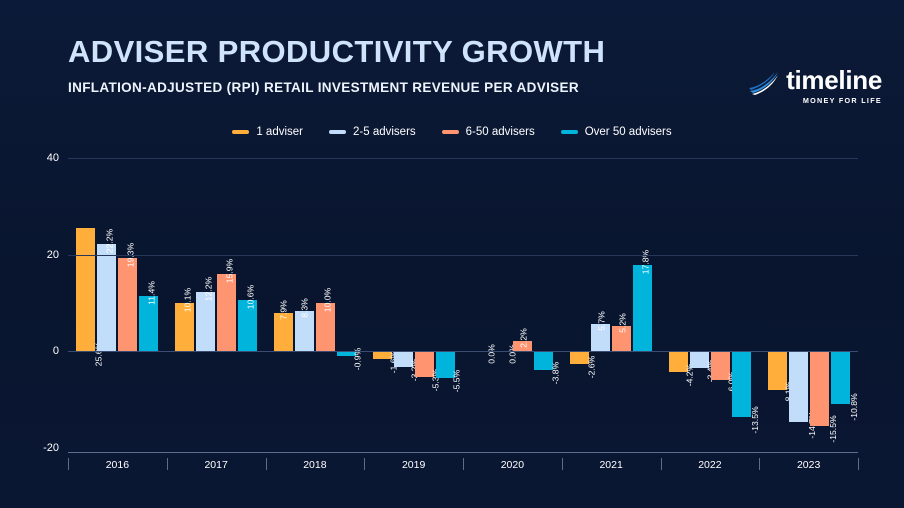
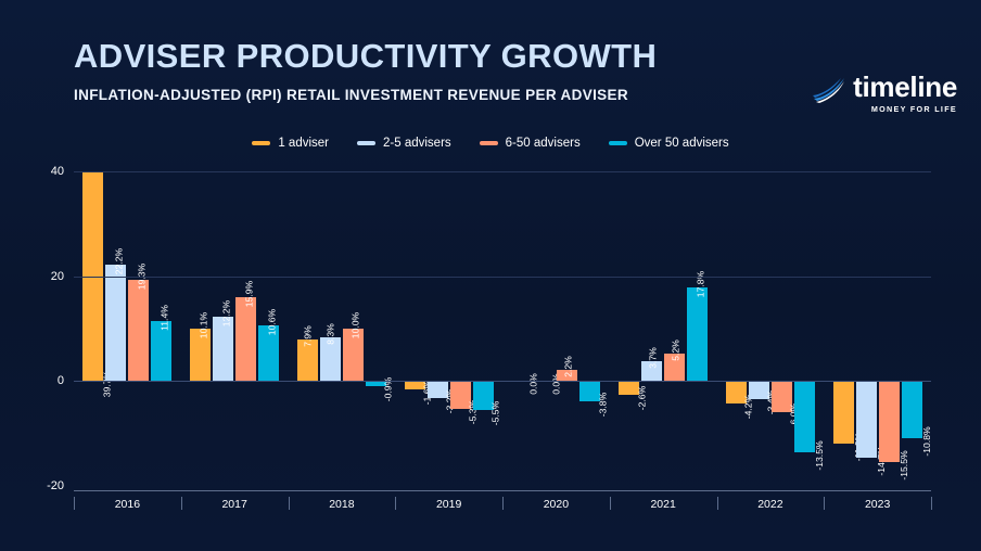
1 adviser/2016: 25.6% -> 39.7%
2-5 advisers/2021: 5.7% -> 3.7%
1 adviser/2023: -8.1% -> -11.9%
